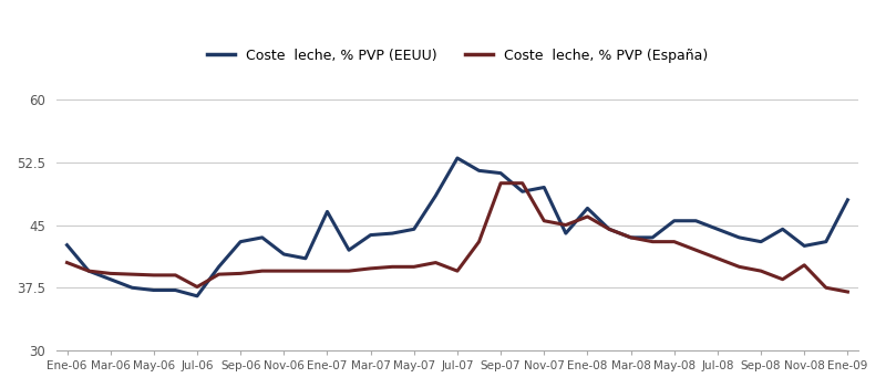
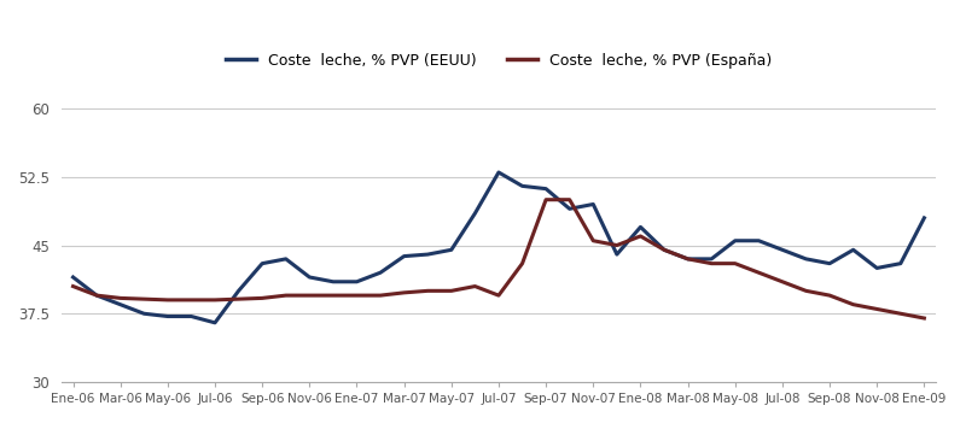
Coste leche, % PVP (EEUU)/Ene-06: 42.6 -> 41.5
Coste leche, % PVP (España)/Jul-06: 37.6 -> 39.0
Coste leche, % PVP (EEUU)/Ene-07: 46.6 -> 41.0
Coste leche, % PVP (España)/Nov-08: 40.2 -> 38.0
